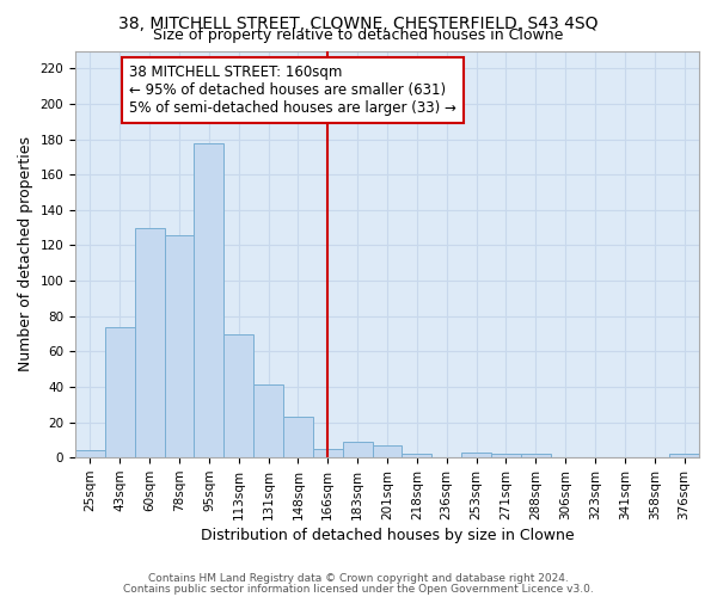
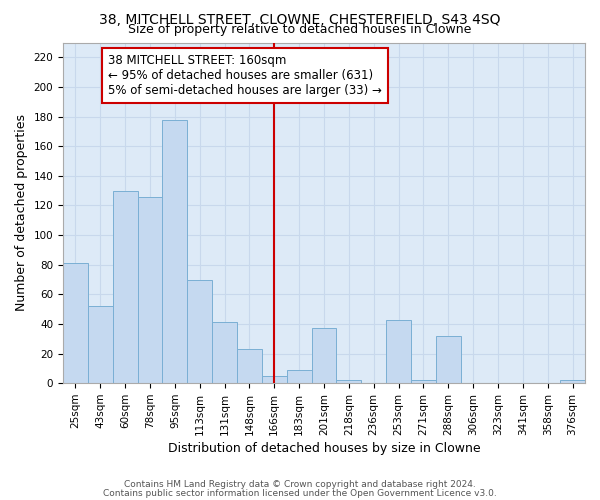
25sqm: 4 -> 81
43sqm: 74 -> 52
201sqm: 7 -> 37
253sqm: 3 -> 43
288sqm: 2 -> 32
